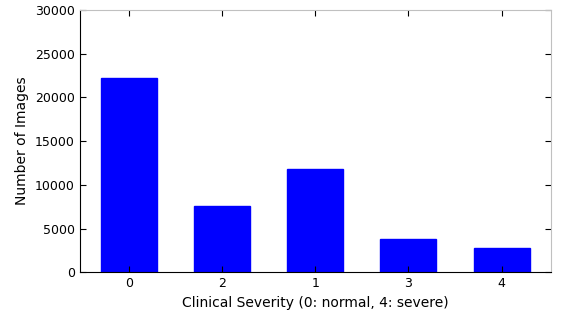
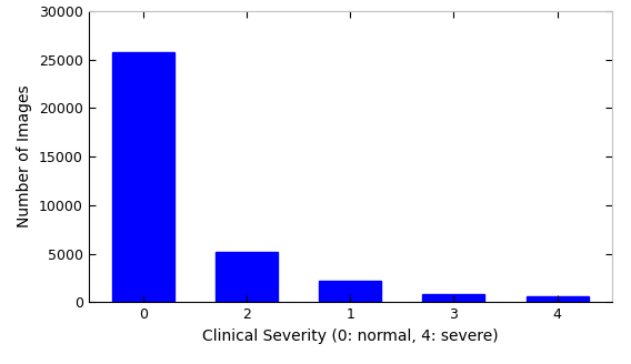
0: 22200 -> 25700
2: 7600 -> 5200
1: 11800 -> 2200
3: 3800 -> 800
4: 2800 -> 600
